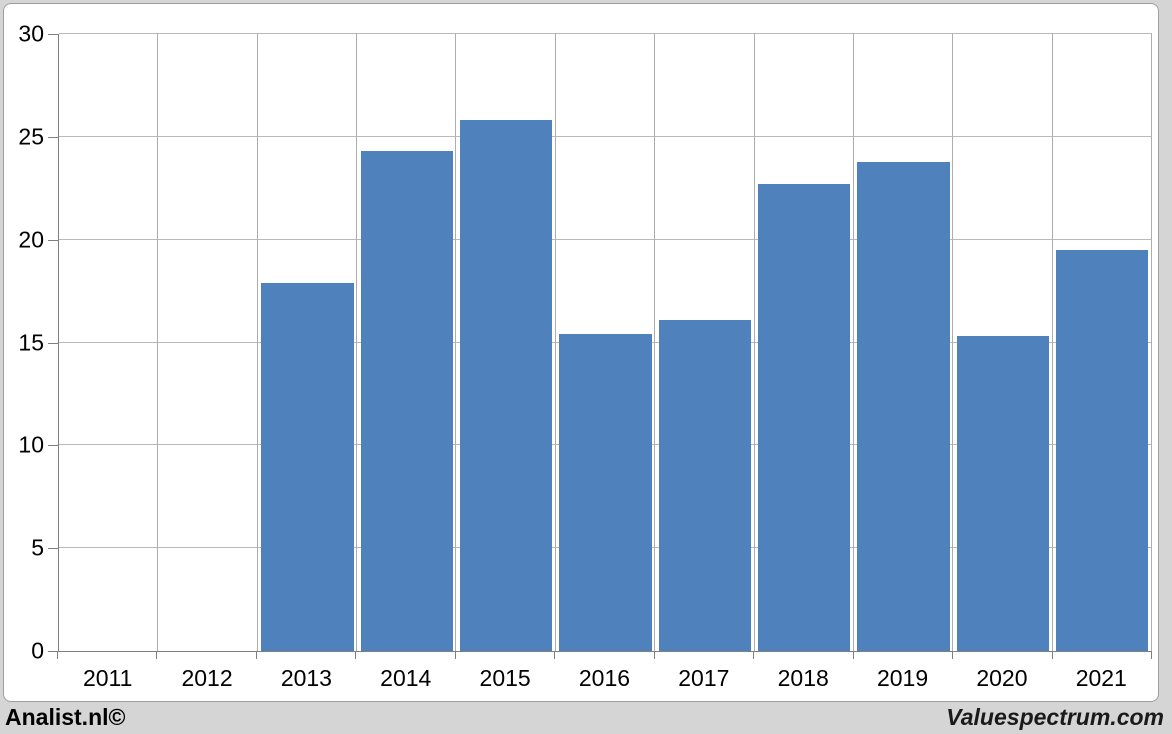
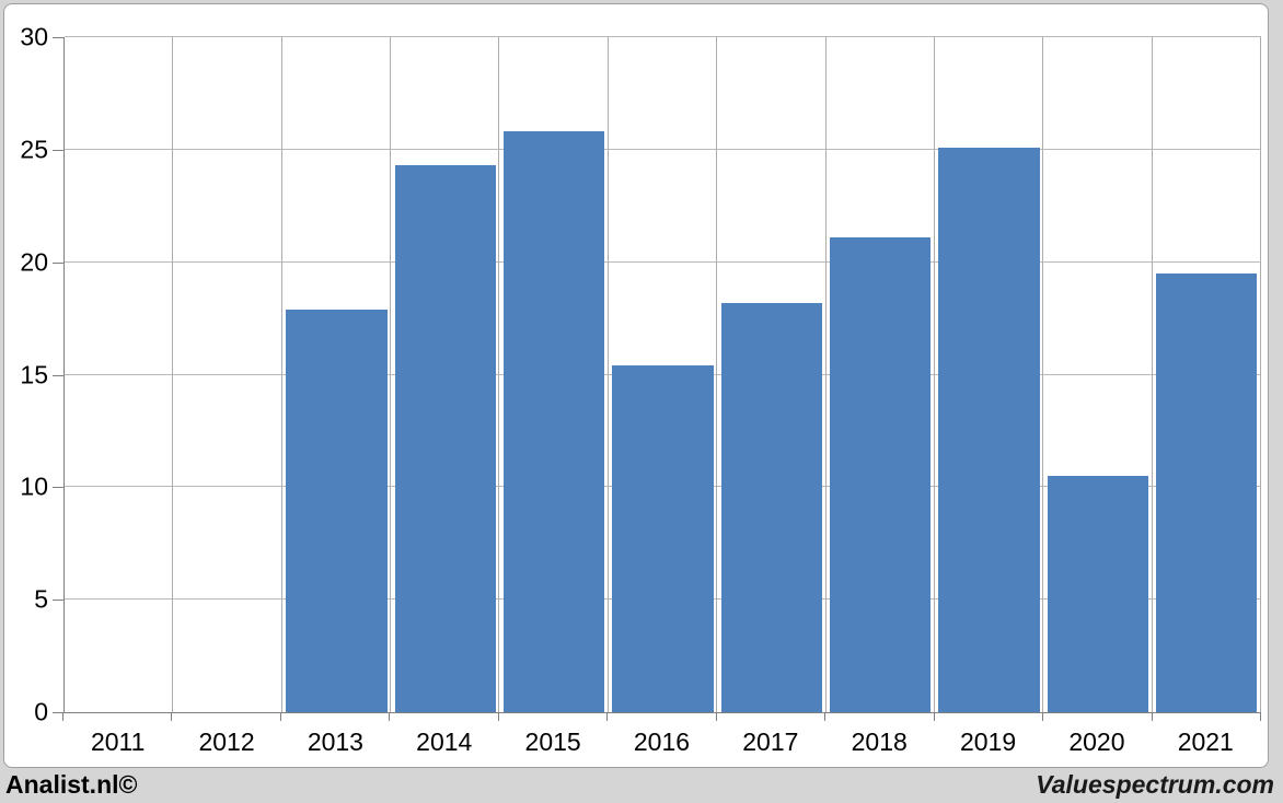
2017: 16.1 -> 18.2
2018: 22.7 -> 21.1
2019: 23.8 -> 25.1
2020: 15.3 -> 10.5
